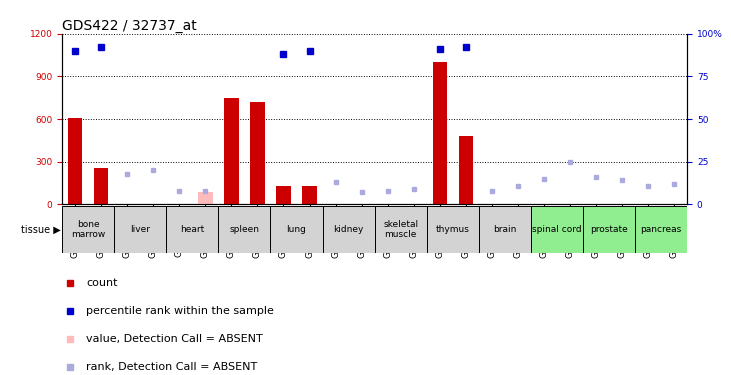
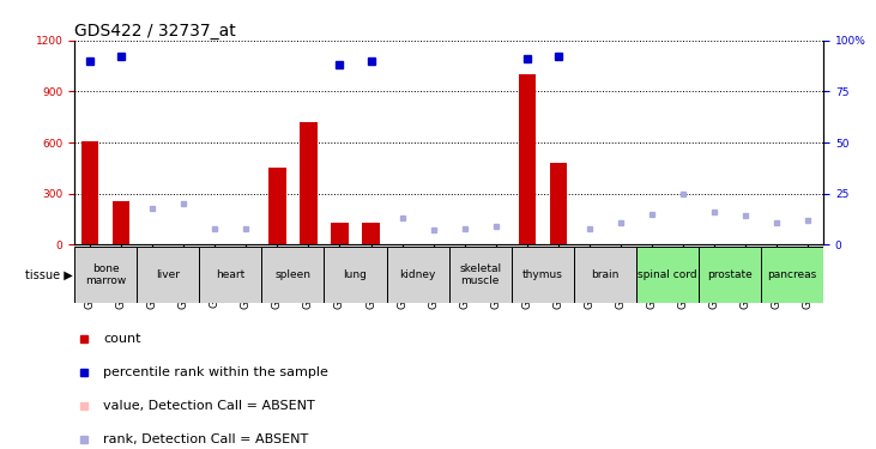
GSM12664: 90 -> 0
GSM12649: 750 -> 450
